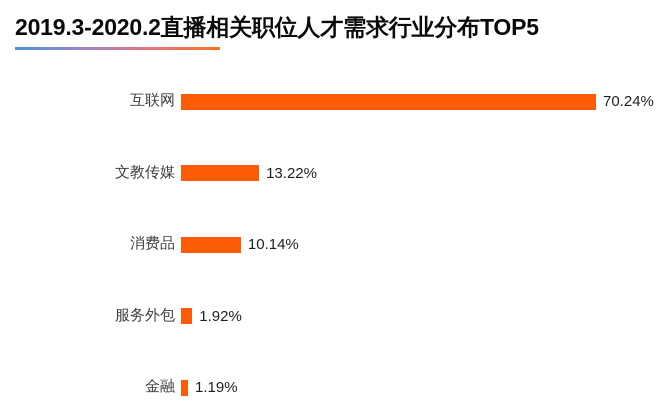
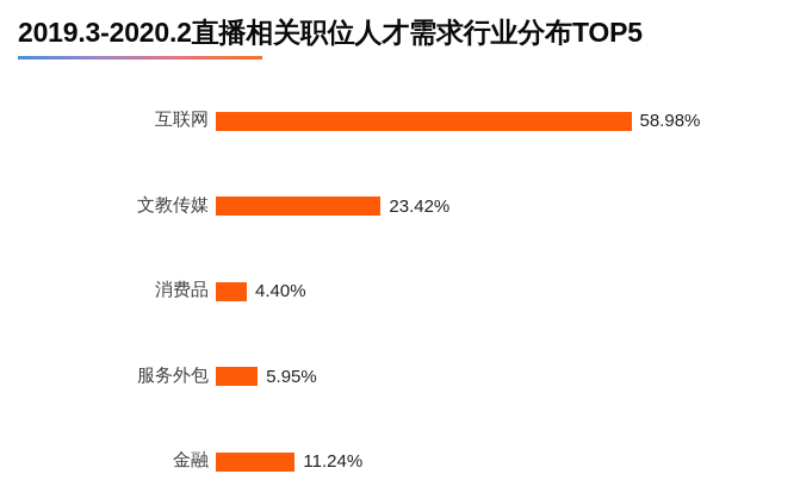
互联网: 70.24% -> 58.98%
文教传媒: 13.22% -> 23.42%
消费品: 10.14% -> 4.40%
服务外包: 1.92% -> 5.95%
金融: 1.19% -> 11.24%
